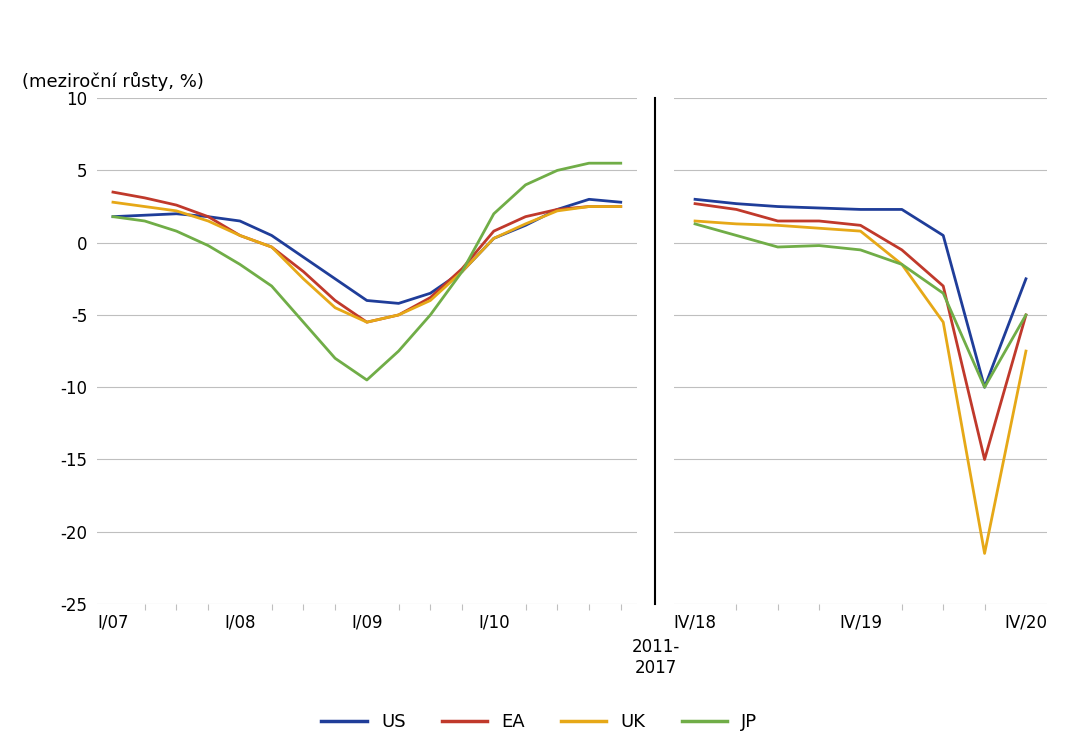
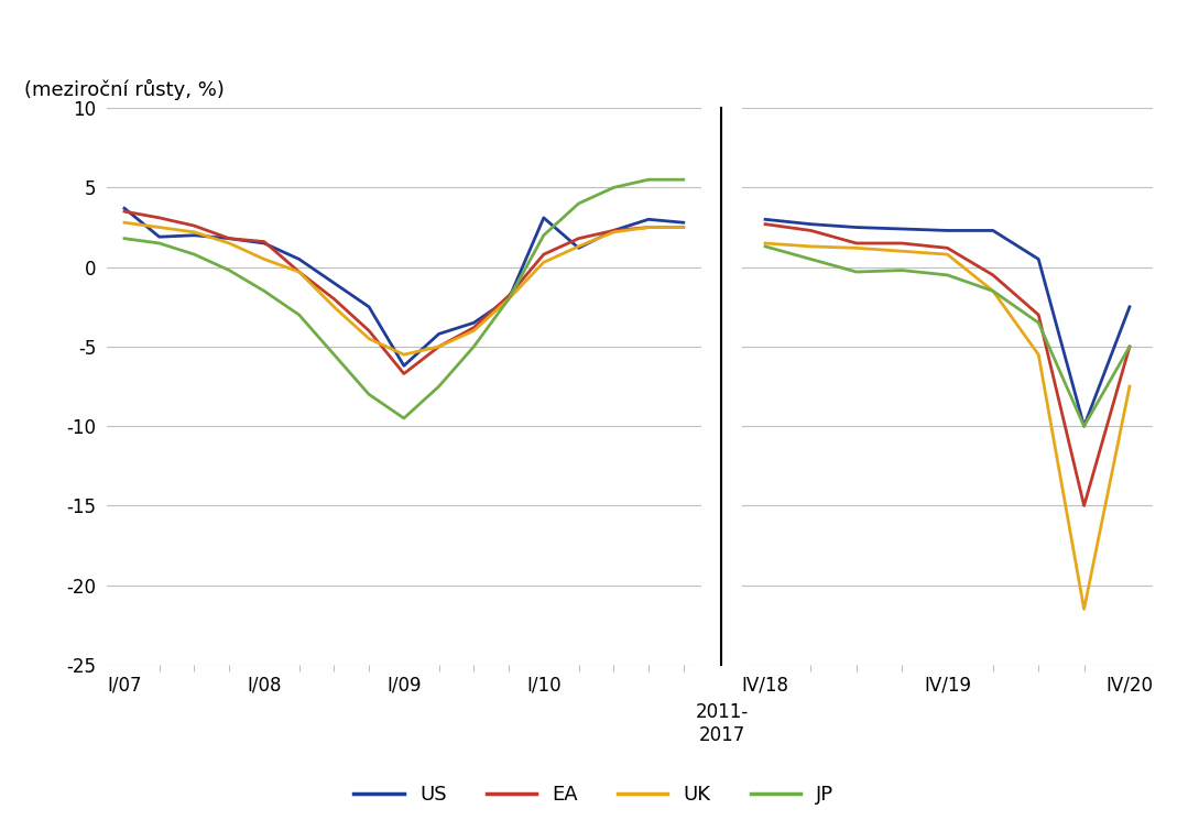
US/I/07: 1.8 -> 3.7
EA/I/08: 0.5 -> 1.6
US/I/09: -4.0 -> -6.2
EA/I/09: -5.5 -> -6.7
US/I/10: 0.3 -> 3.1
